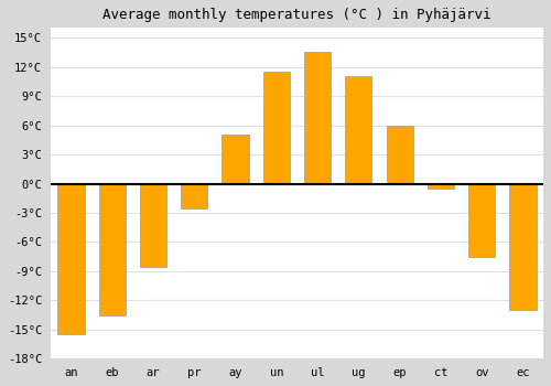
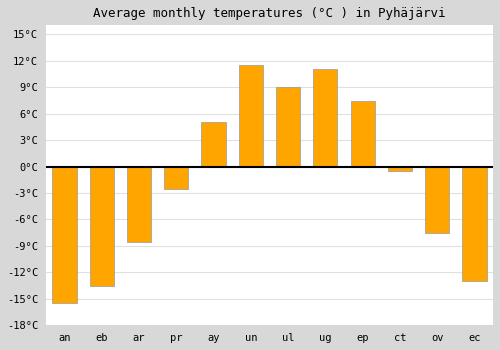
ul: 13.5°C -> 9.0°C
ep: 6.0°C -> 7.4°C
